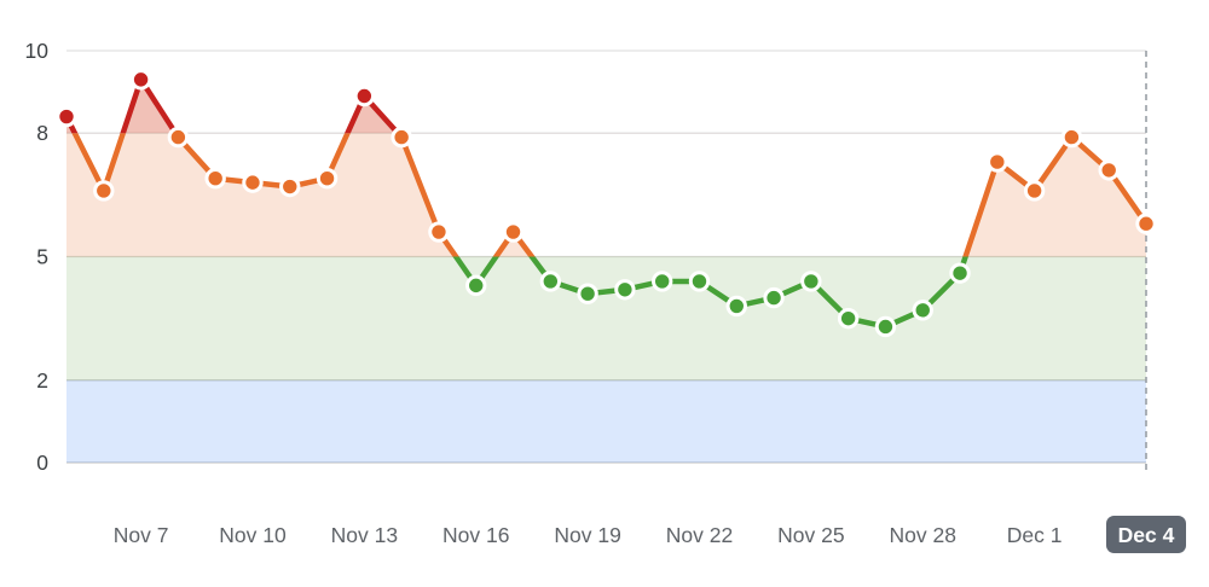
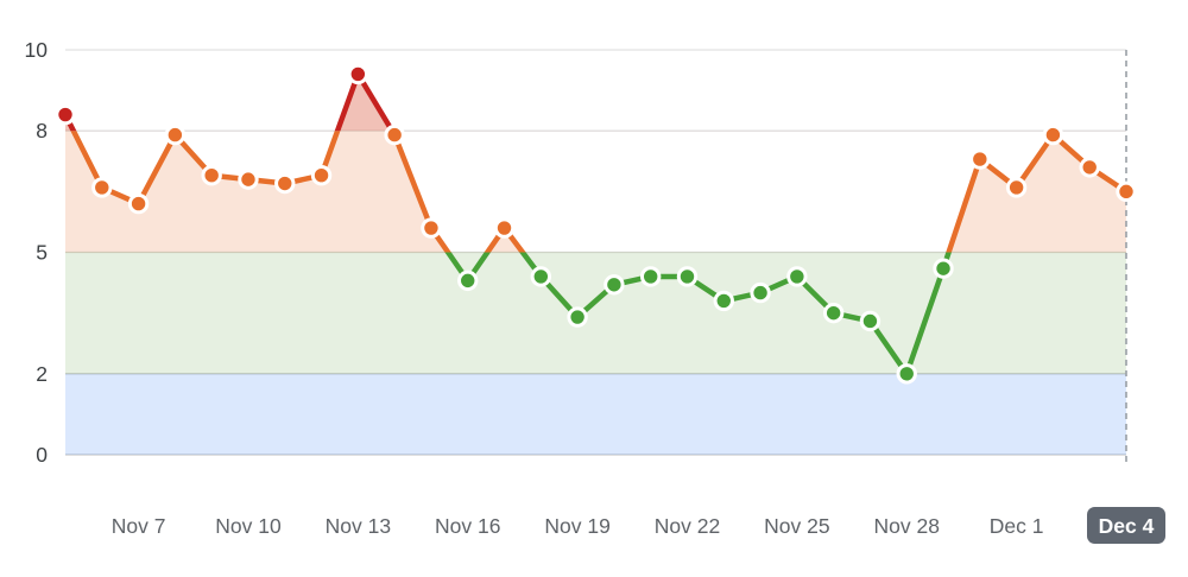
Nov 7: 9.3 -> 6.2
Nov 13: 8.9 -> 9.4
Nov 19: 4.1 -> 3.4
Nov 28: 3.7 -> 2.0
Dec 4: 5.8 -> 6.5
